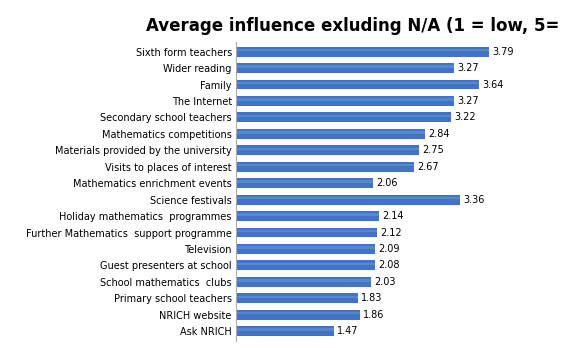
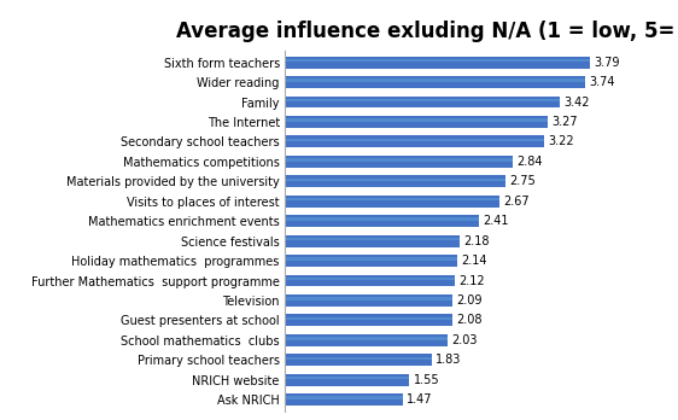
Wider reading: 3.27 -> 3.74
Family: 3.64 -> 3.42
Mathematics enrichment events: 2.06 -> 2.41
Science festivals: 3.36 -> 2.18
NRICH website: 1.86 -> 1.55
